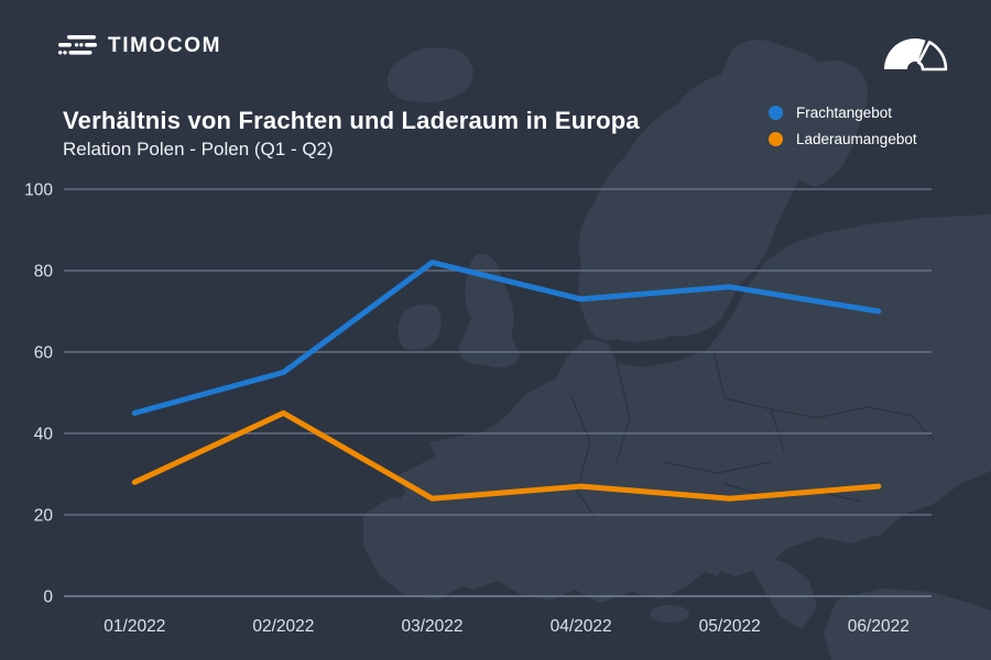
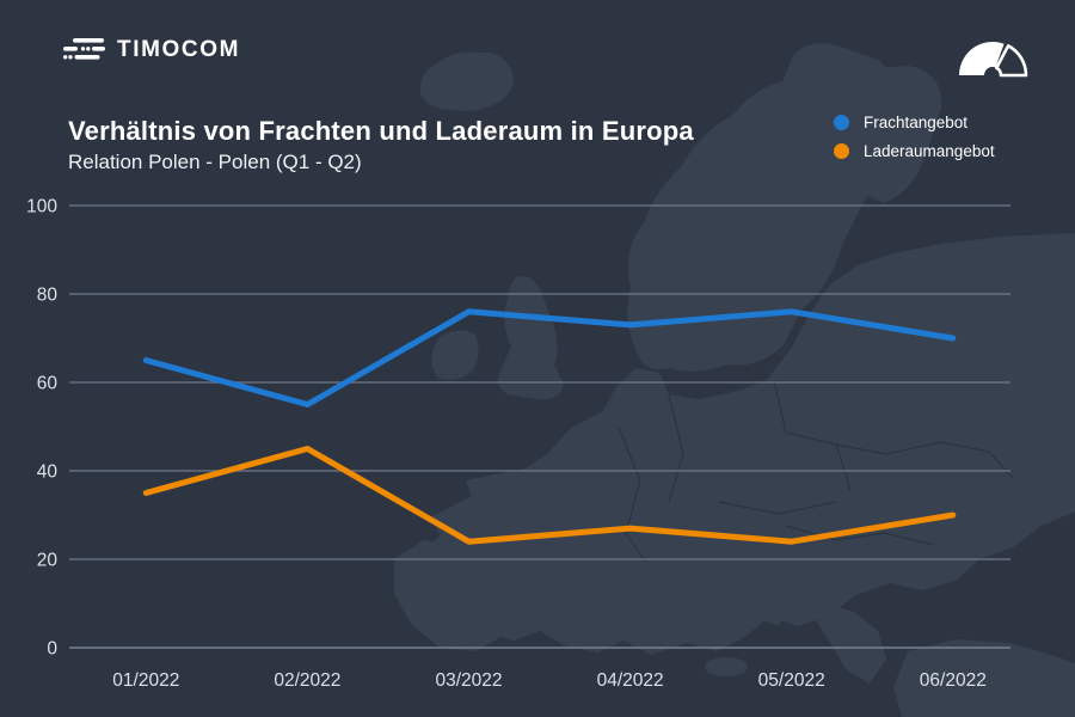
Frachtangebot/01/2022: 45 -> 65
Laderaumangebot/01/2022: 28 -> 35
Frachtangebot/03/2022: 82 -> 76
Laderaumangebot/06/2022: 27 -> 30
